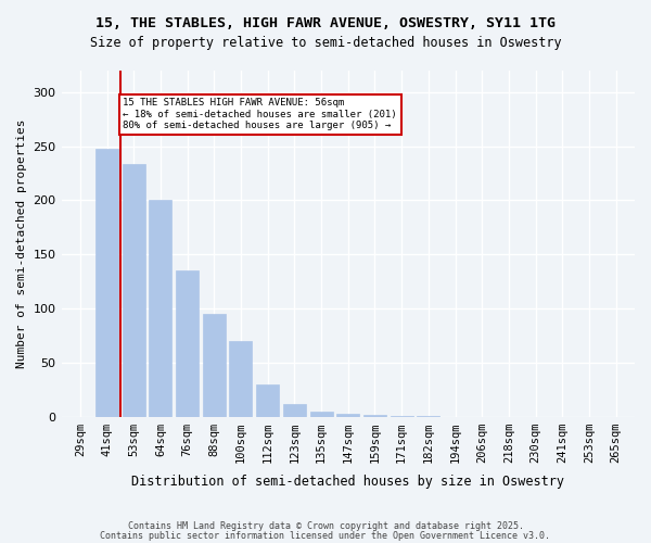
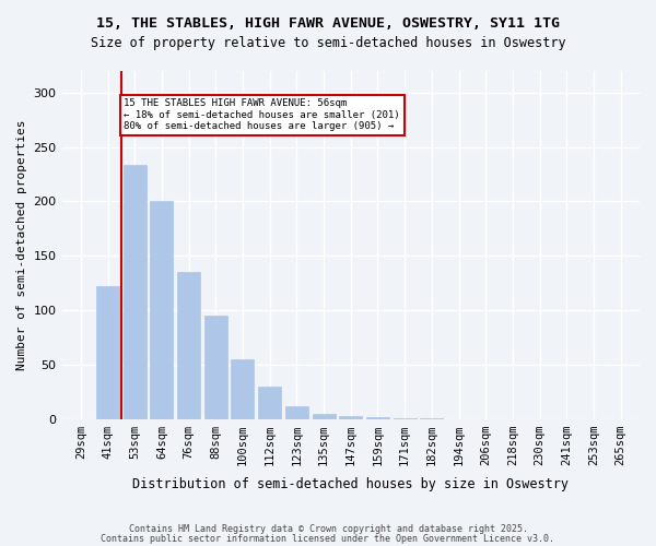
41sqm: 248 -> 122
100sqm: 70 -> 55
